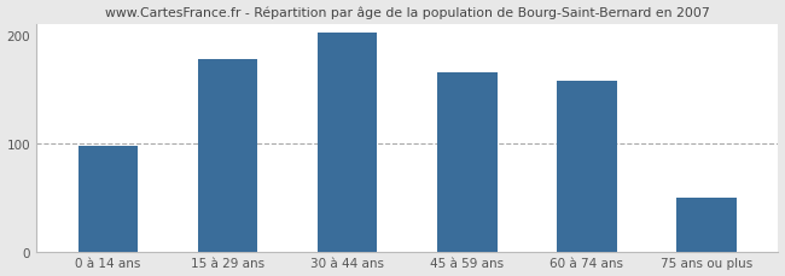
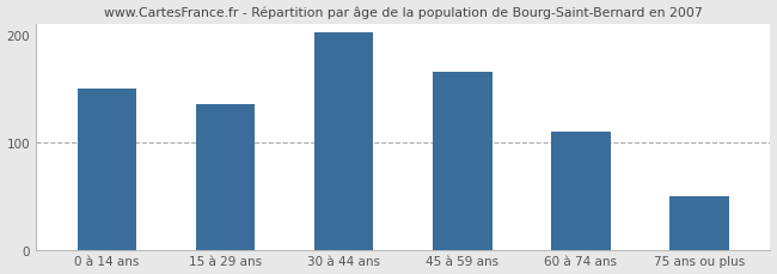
0 à 14 ans: 98 -> 150
15 à 29 ans: 178 -> 135
60 à 74 ans: 158 -> 110
